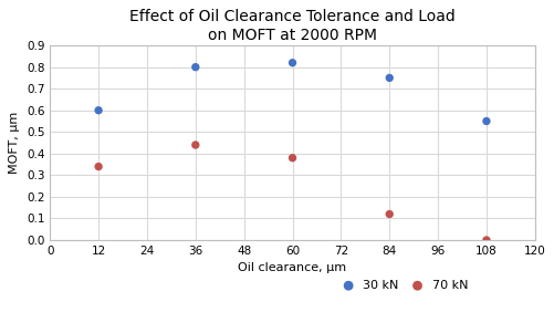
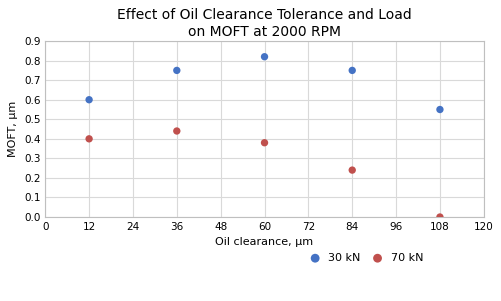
70 kN/12: 0.34 -> 0.40
30 kN/36: 0.80 -> 0.75
70 kN/84: 0.12 -> 0.24
